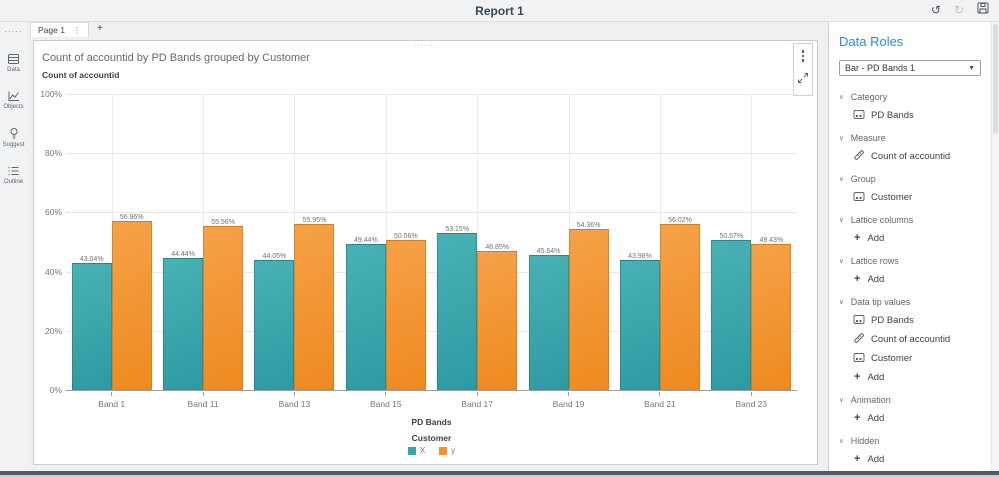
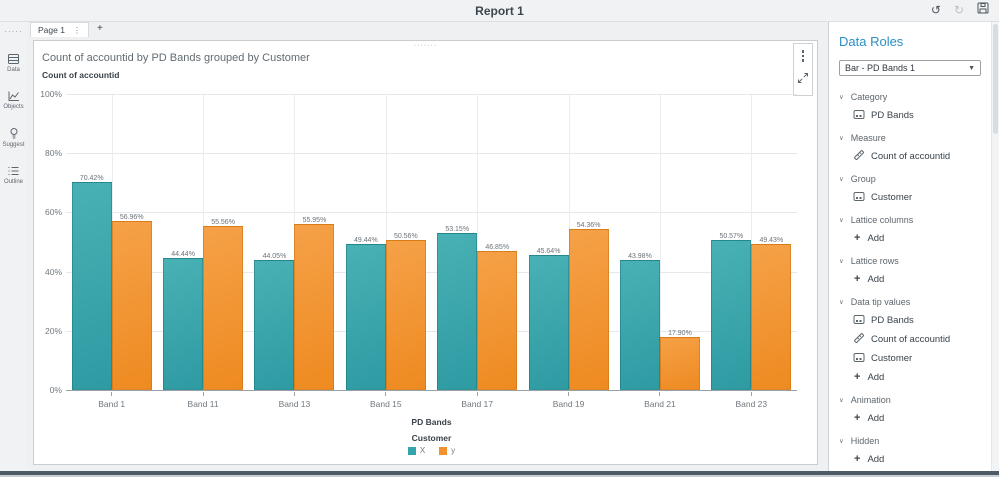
X/Band 1: 43.04% -> 70.42%
y/Band 21: 56.02% -> 17.90%
